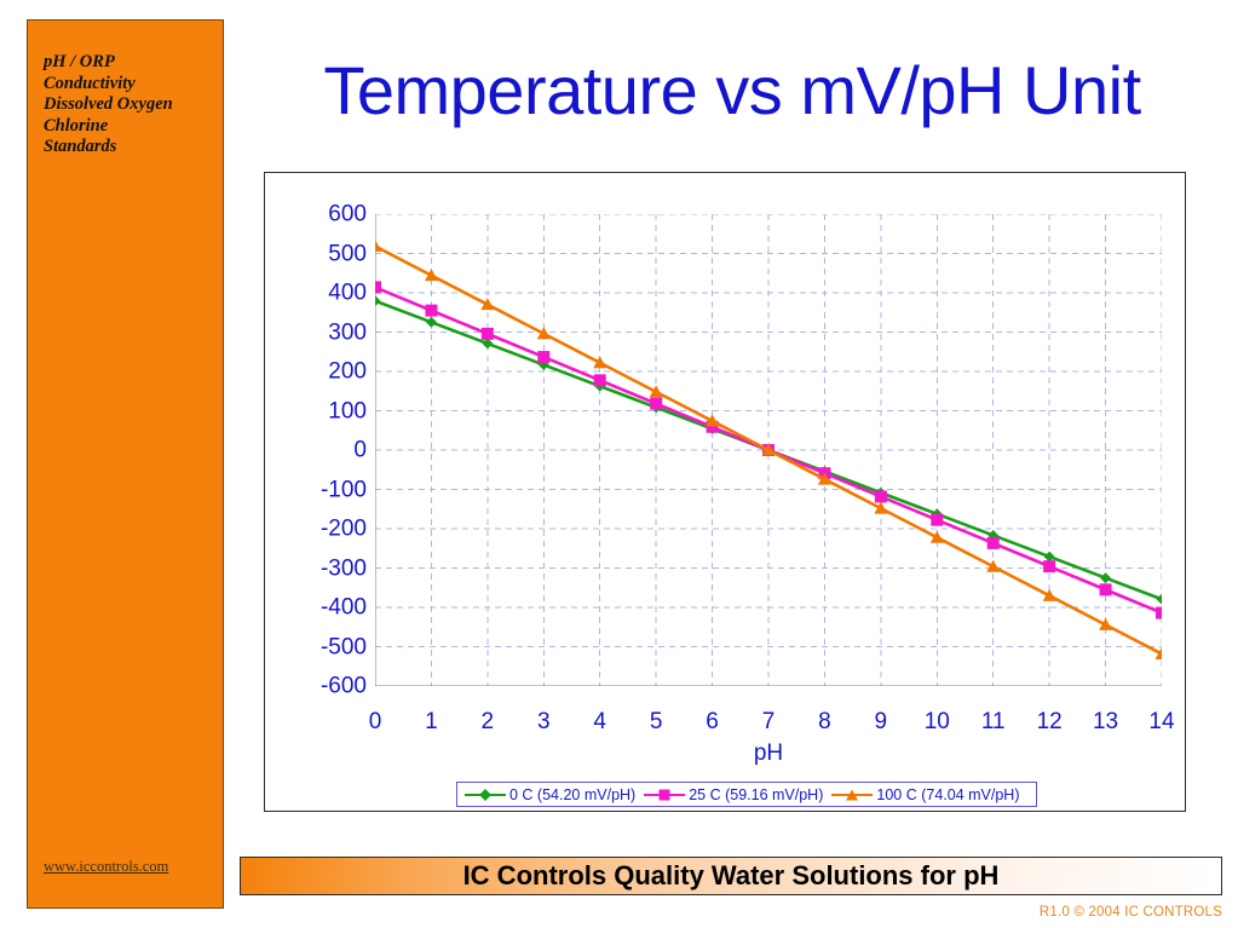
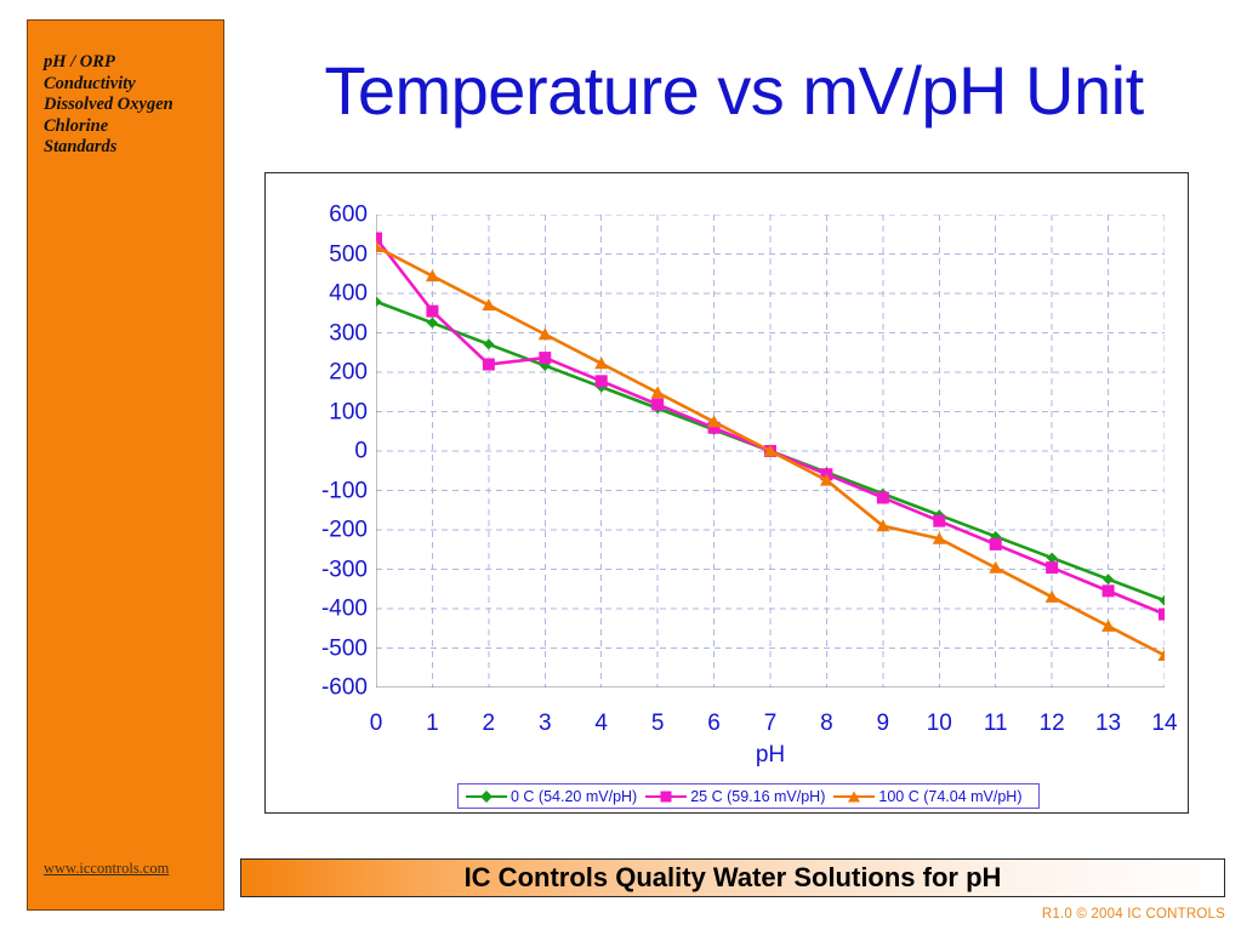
25 C (59.16 mV/pH)/0: 410 -> 540
25 C (59.16 mV/pH)/2: 300 -> 220
100 C (74.04 mV/pH)/9: -150 -> -190
